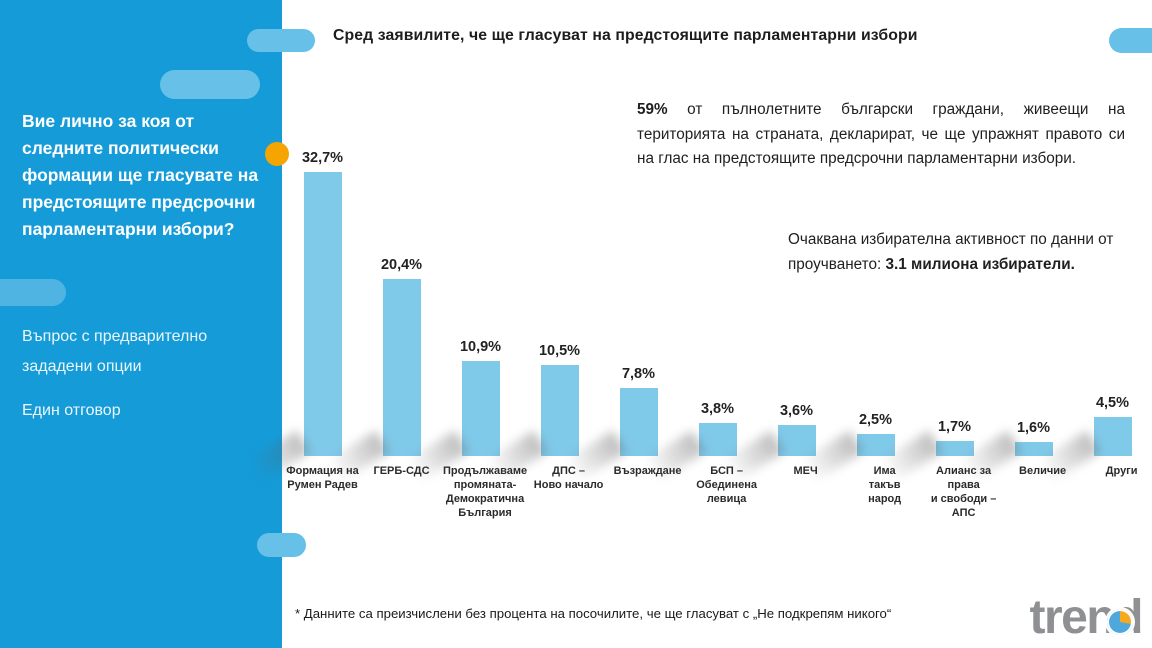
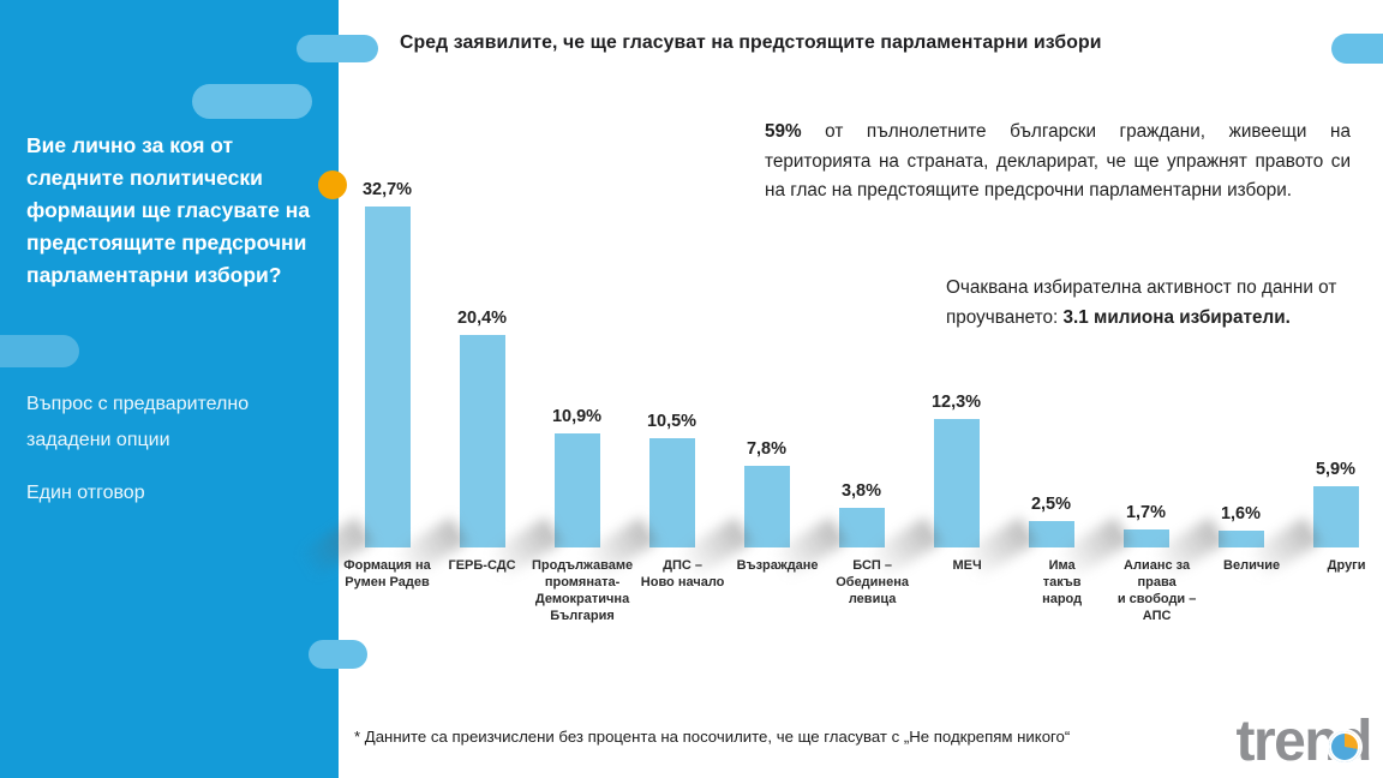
МЕЧ: 3,6% -> 12,3%
Други: 4,5% -> 5,9%
